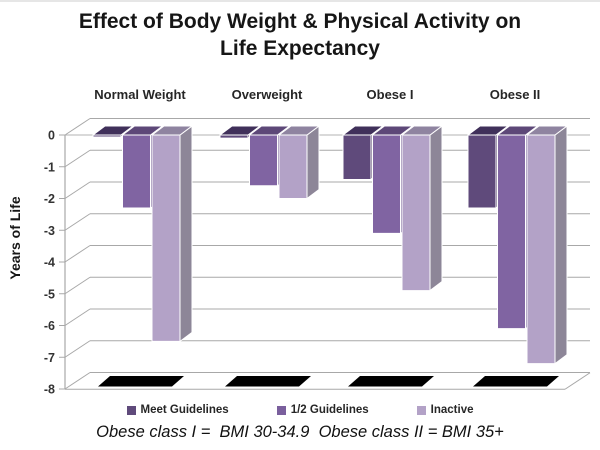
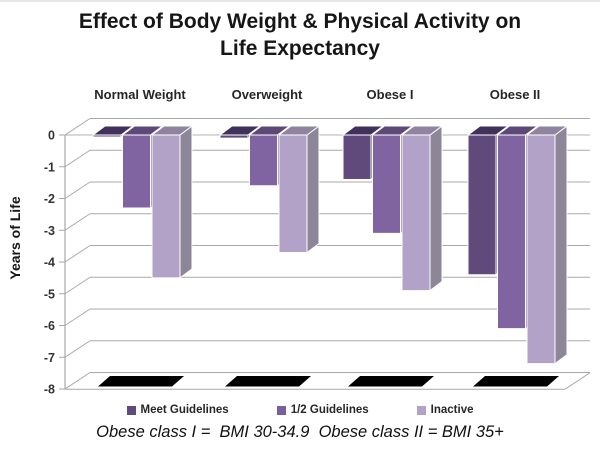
Inactive/Normal Weight: -6.5 -> -4.5
Inactive/Overweight: -2.0 -> -3.7
Meet Guidelines/Obese II: -2.3 -> -4.4
